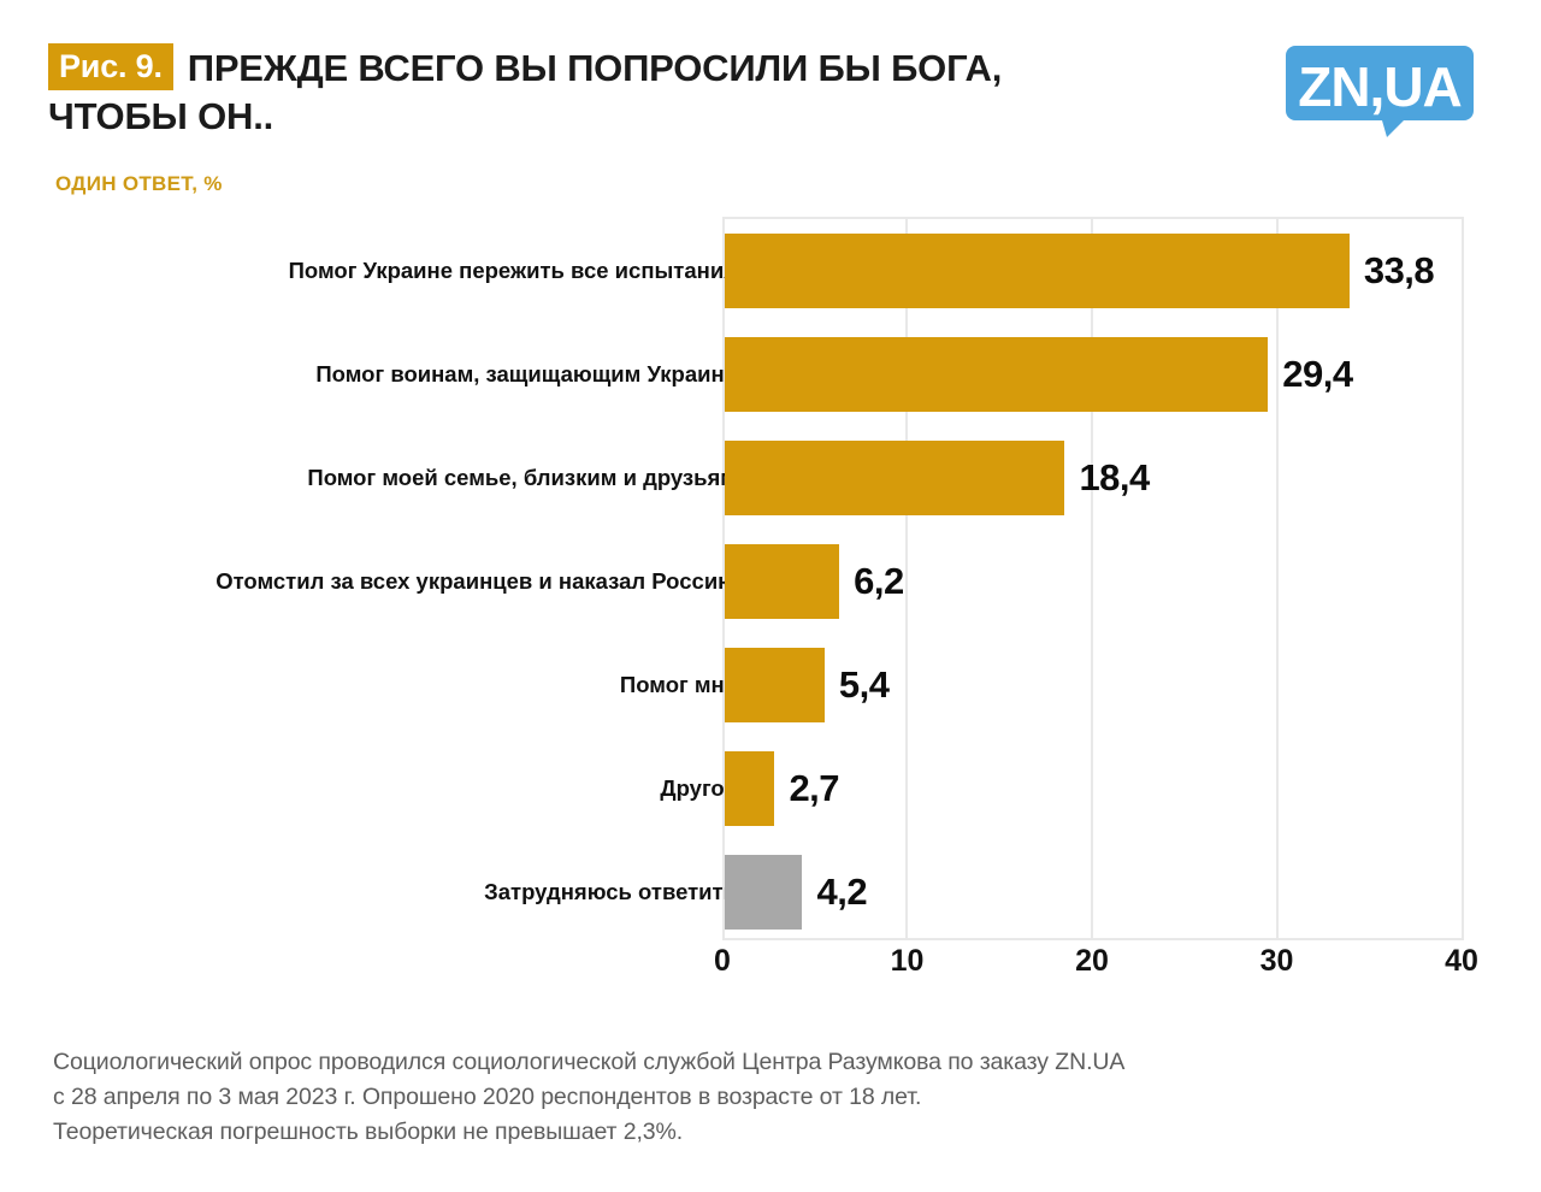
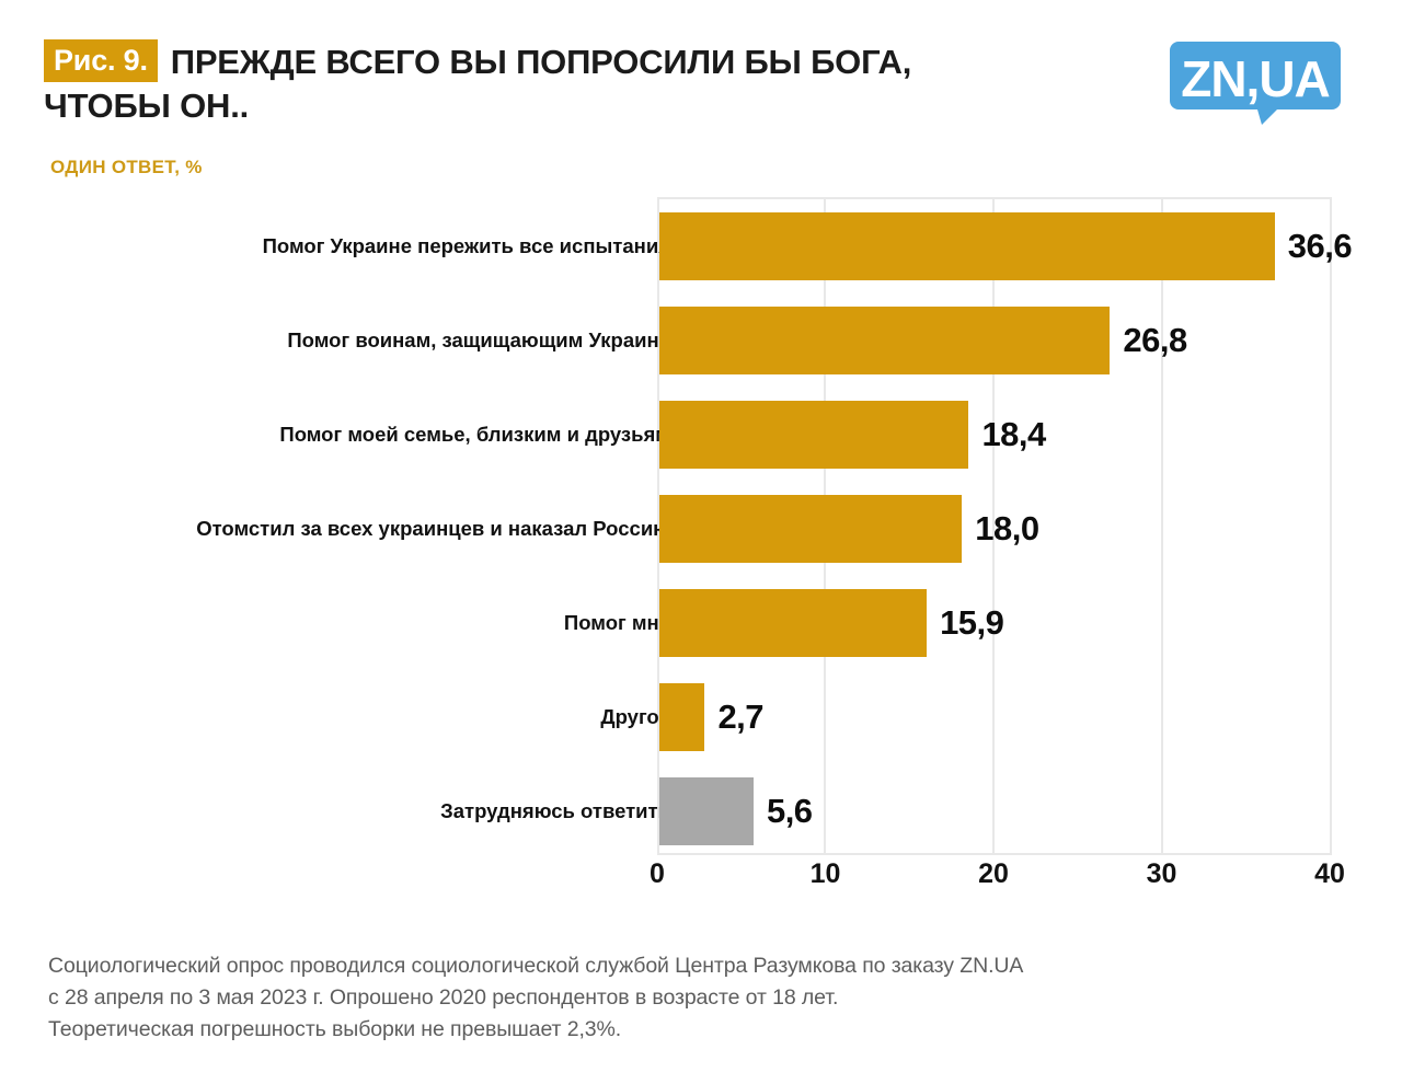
Помог Украине пережить все испытания: 33,8 -> 36,6
Помог воинам, защищающим Украину: 29,4 -> 26,8
Отомстил за всех украинцев и наказал Россию: 6,2 -> 18,0
Помог мне: 5,4 -> 15,9
Затрудняюсь ответить: 4,2 -> 5,6
